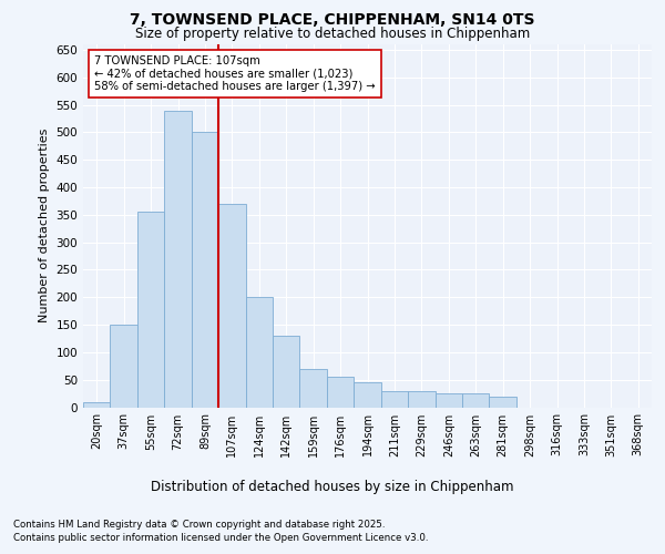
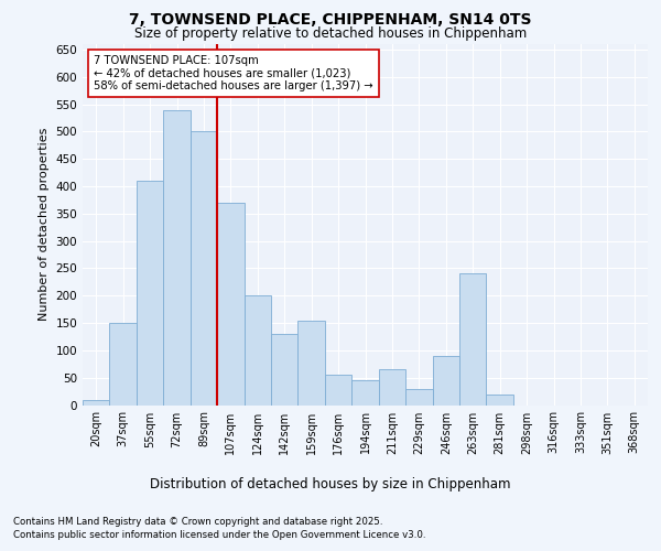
55sqm: 355 -> 410
159sqm: 70 -> 155
211sqm: 30 -> 65
246sqm: 25 -> 90
263sqm: 25 -> 240
